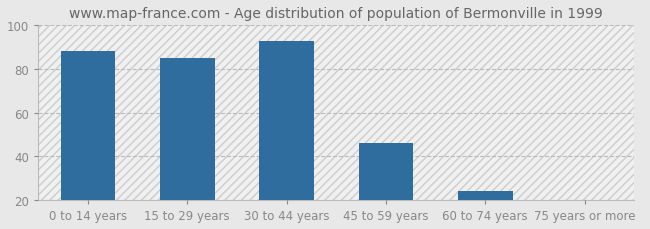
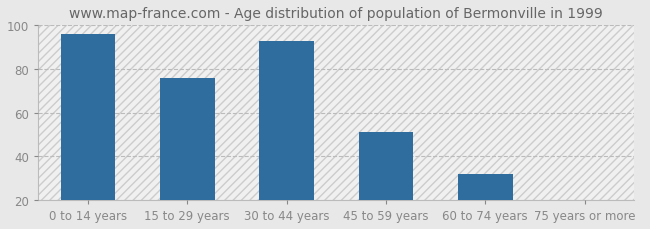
0 to 14 years: 88 -> 96
15 to 29 years: 85 -> 76
45 to 59 years: 46 -> 51
60 to 74 years: 24 -> 32
